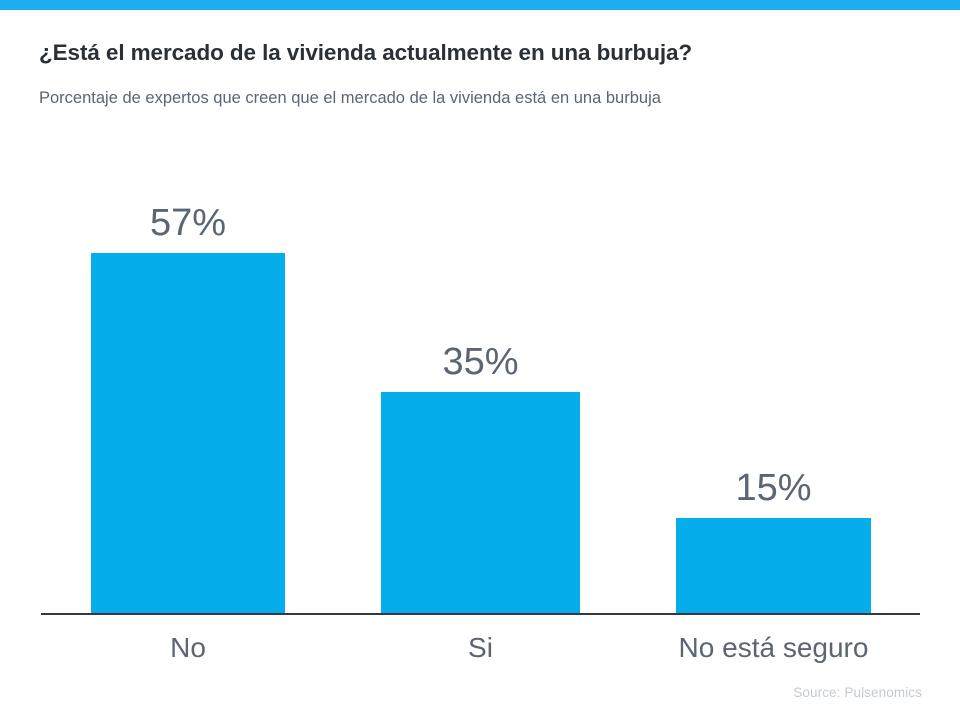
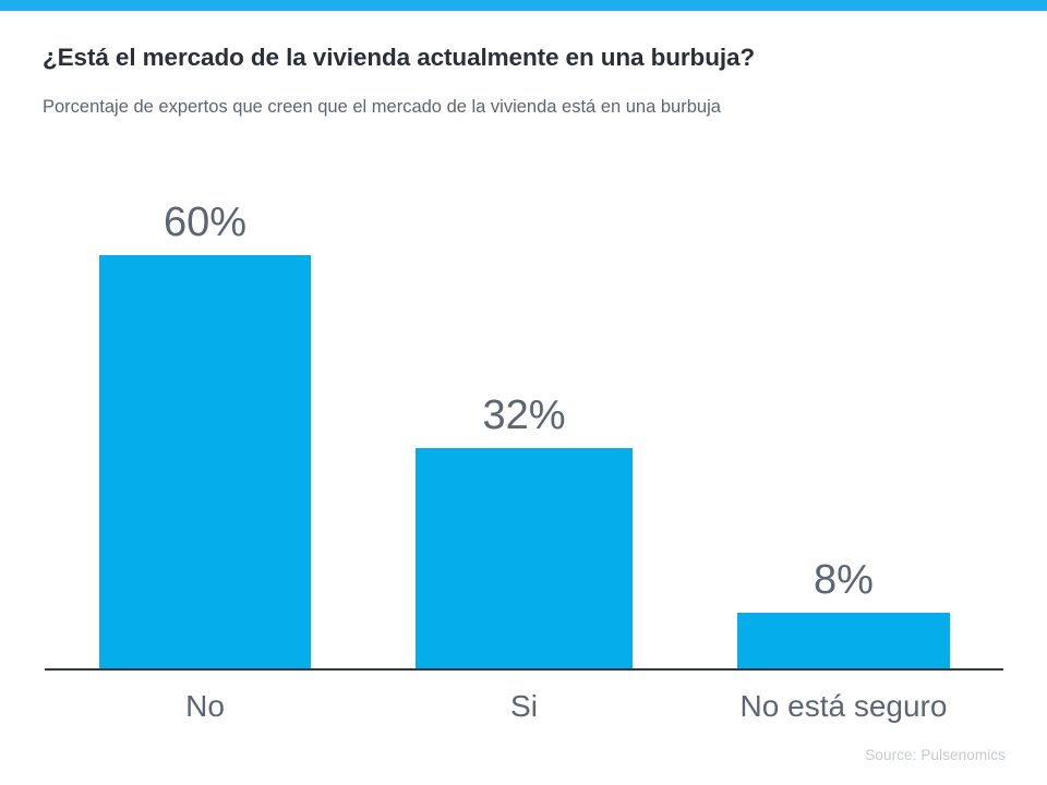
No: 57% -> 60%
Si: 35% -> 32%
No está seguro: 15% -> 8%
